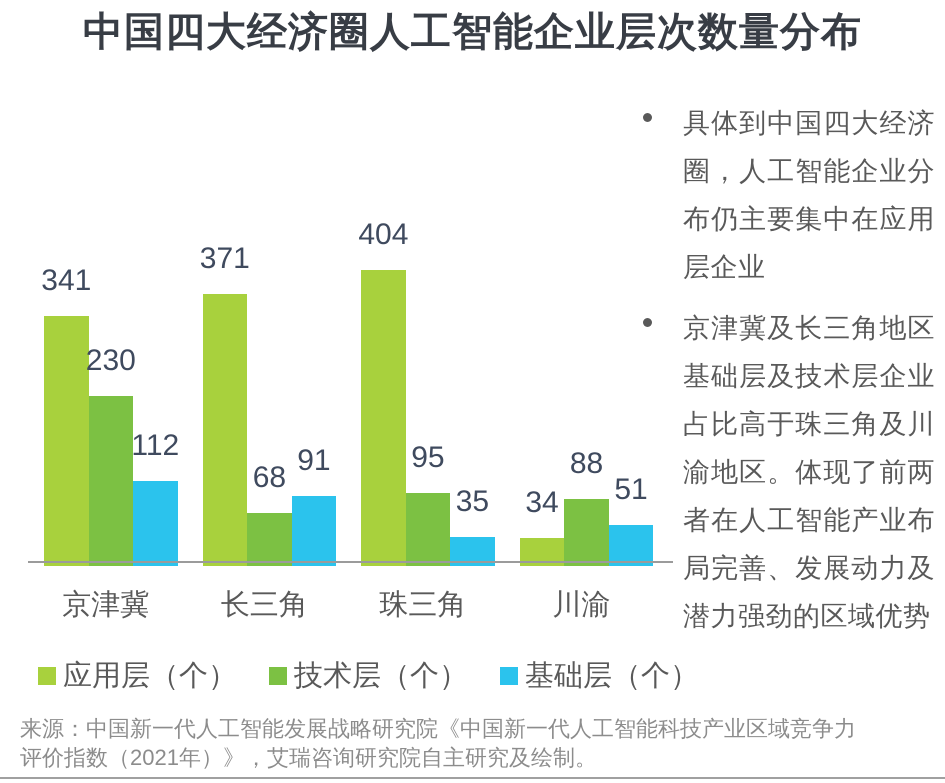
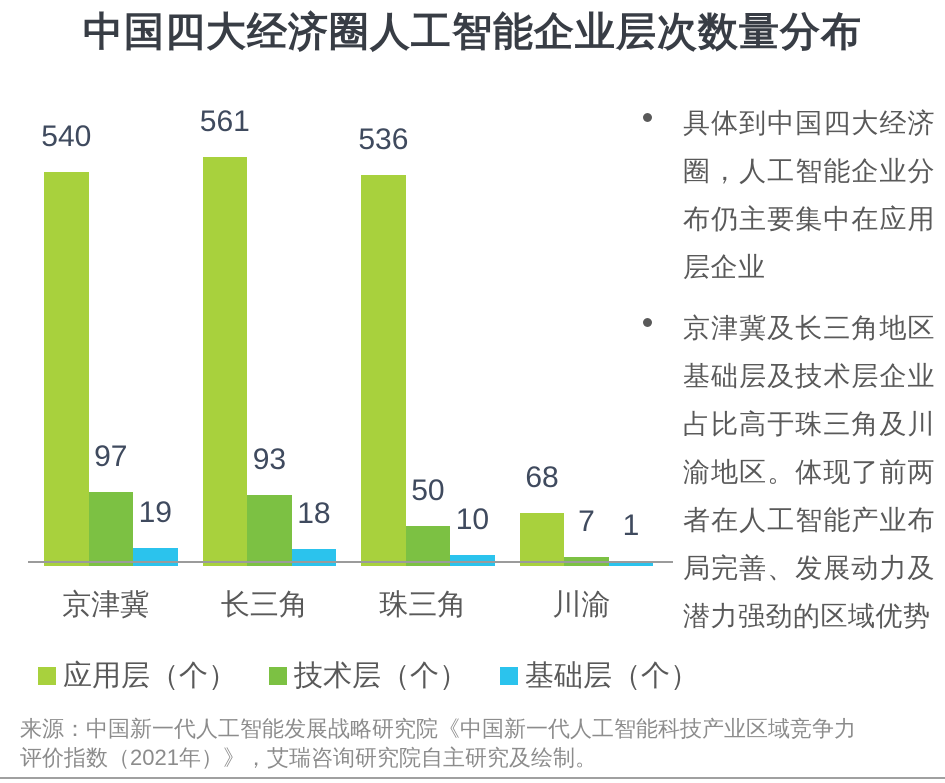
应用层（个）/京津冀: 341 -> 540
技术层（个）/京津冀: 230 -> 97
基础层（个）/京津冀: 112 -> 19
应用层（个）/长三角: 371 -> 561
技术层（个）/长三角: 68 -> 93
基础层（个）/长三角: 91 -> 18
应用层（个）/珠三角: 404 -> 536
技术层（个）/珠三角: 95 -> 50
基础层（个）/珠三角: 35 -> 10
应用层（个）/川渝: 34 -> 68
技术层（个）/川渝: 88 -> 7
基础层（个）/川渝: 51 -> 1
